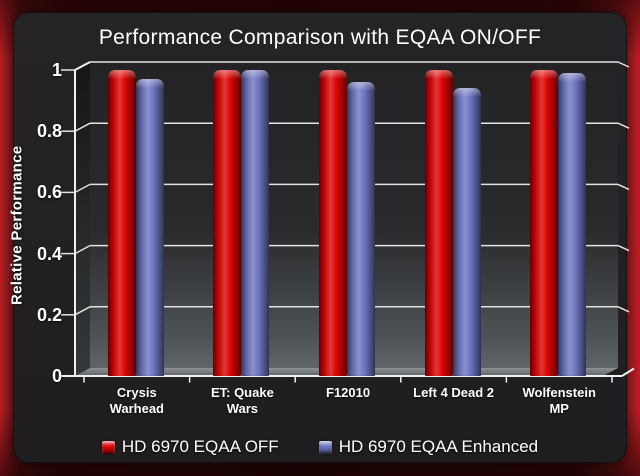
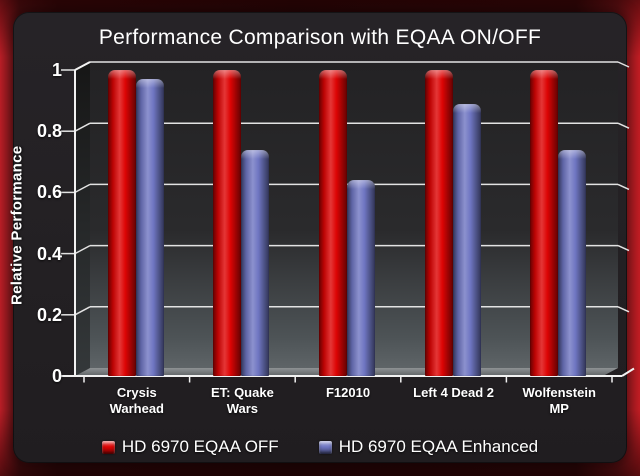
HD 6970 EQAA Enhanced/ET: Quake Wars: 1.00 -> 0.74
HD 6970 EQAA Enhanced/F12010: 0.96 -> 0.64
HD 6970 EQAA Enhanced/Left 4 Dead 2: 0.94 -> 0.89
HD 6970 EQAA Enhanced/Wolfenstein MP: 0.99 -> 0.74
